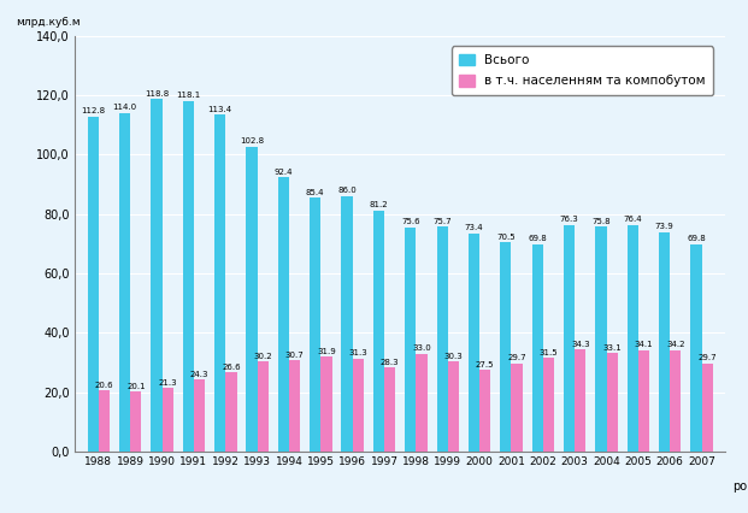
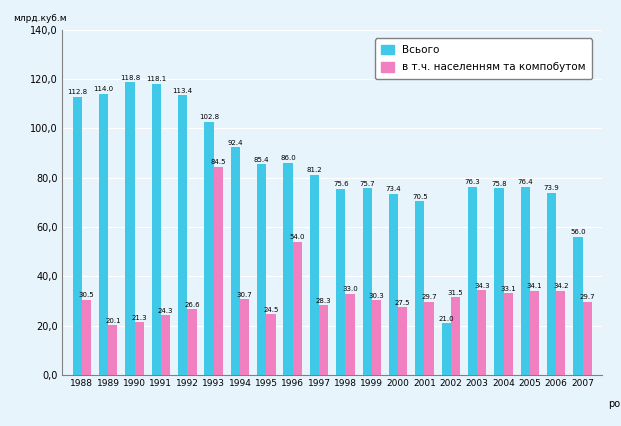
в т.ч. населенням та компобутом/1988: 20,6 -> 30,5
в т.ч. населенням та компобутом/1993: 30,2 -> 84,5
в т.ч. населенням та компобутом/1995: 31,9 -> 24,5
в т.ч. населенням та компобутом/1996: 31,3 -> 54,0
Всього/2002: 69,8 -> 21,0
Всього/2007: 69,8 -> 56,0
